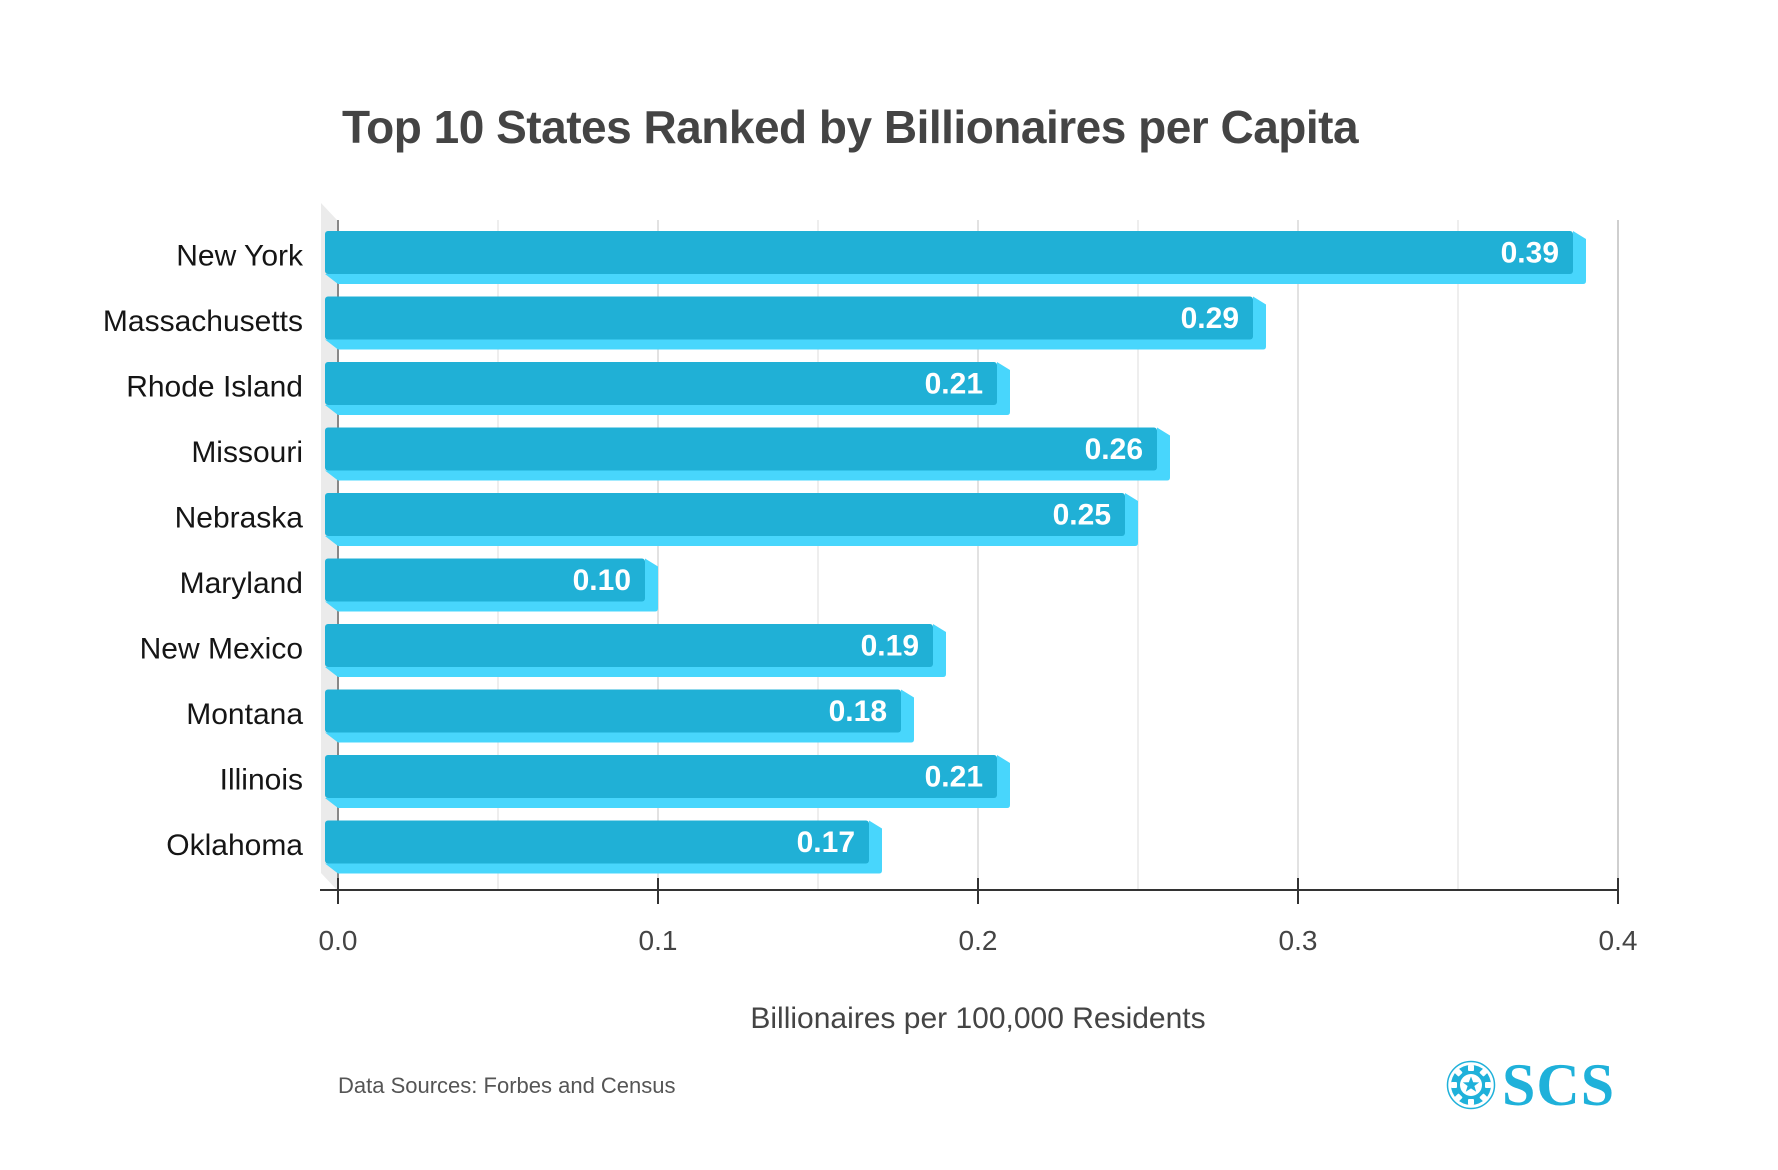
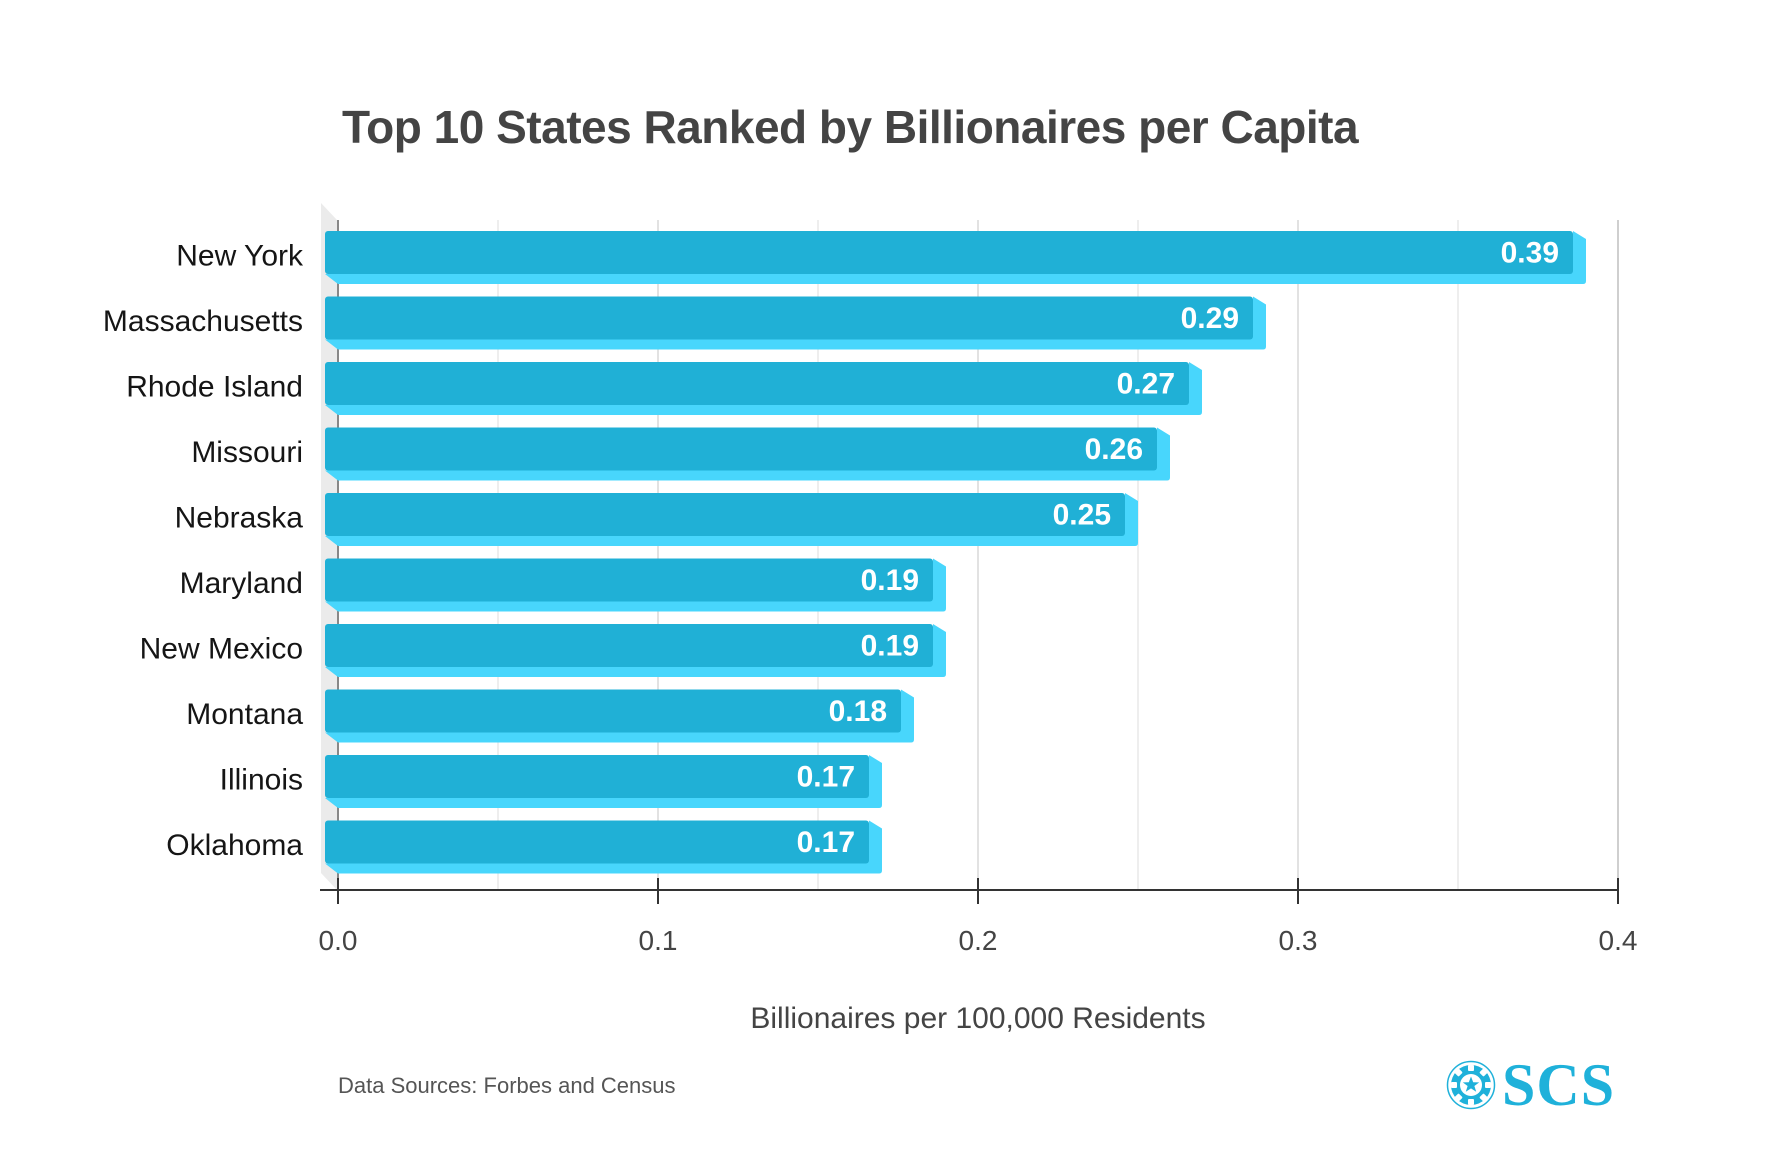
Rhode Island: 0.21 -> 0.27
Maryland: 0.10 -> 0.19
Illinois: 0.21 -> 0.17
